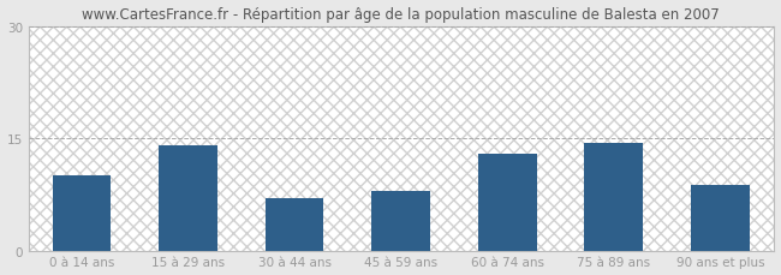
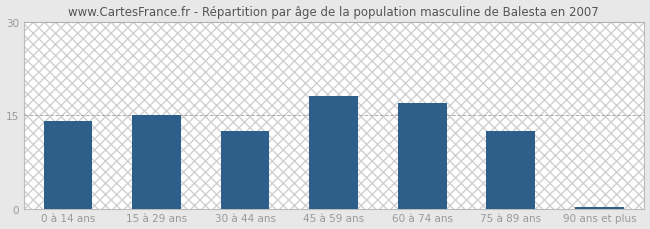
0 à 14 ans: 10.0 -> 14.0
15 à 29 ans: 14.0 -> 15.0
30 à 44 ans: 7.0 -> 12.5
45 à 59 ans: 8.0 -> 18.0
60 à 74 ans: 13.0 -> 17.0
75 à 89 ans: 14.4 -> 12.5
90 ans et plus: 8.8 -> 0.3
